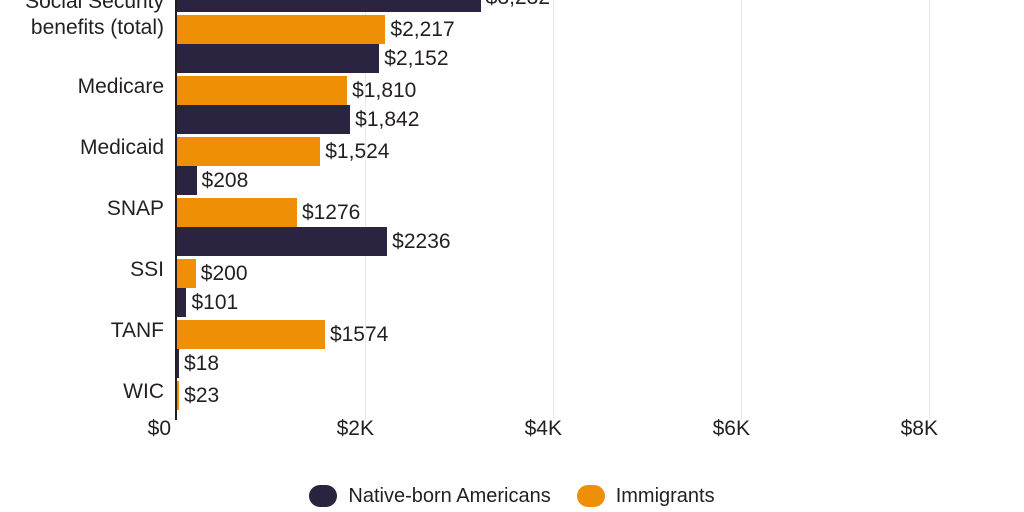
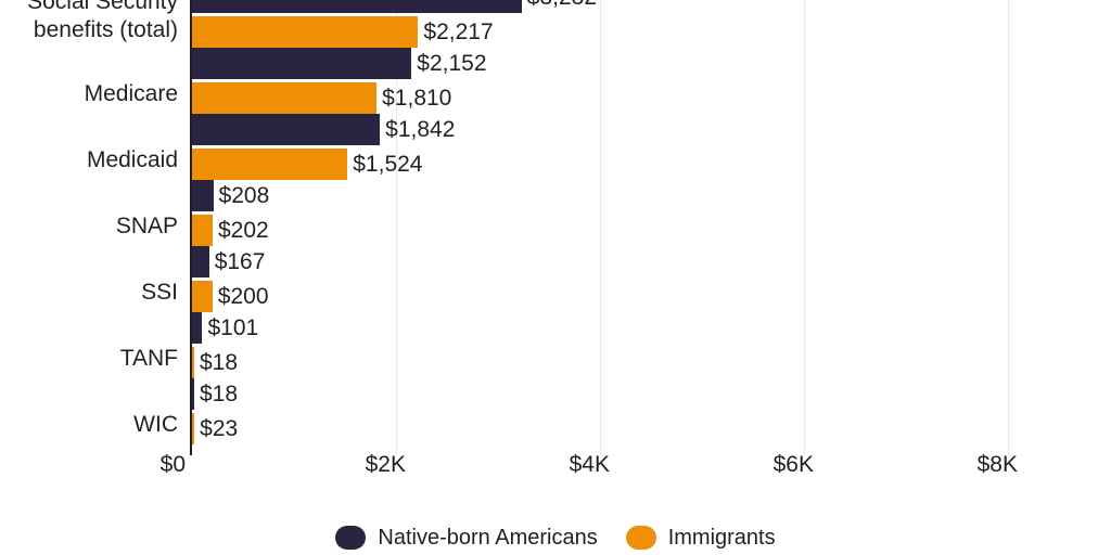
Immigrants/SNAP: $1276 -> $202
Native-born Americans/SSI: $2236 -> $167
Immigrants/TANF: $1574 -> $18
